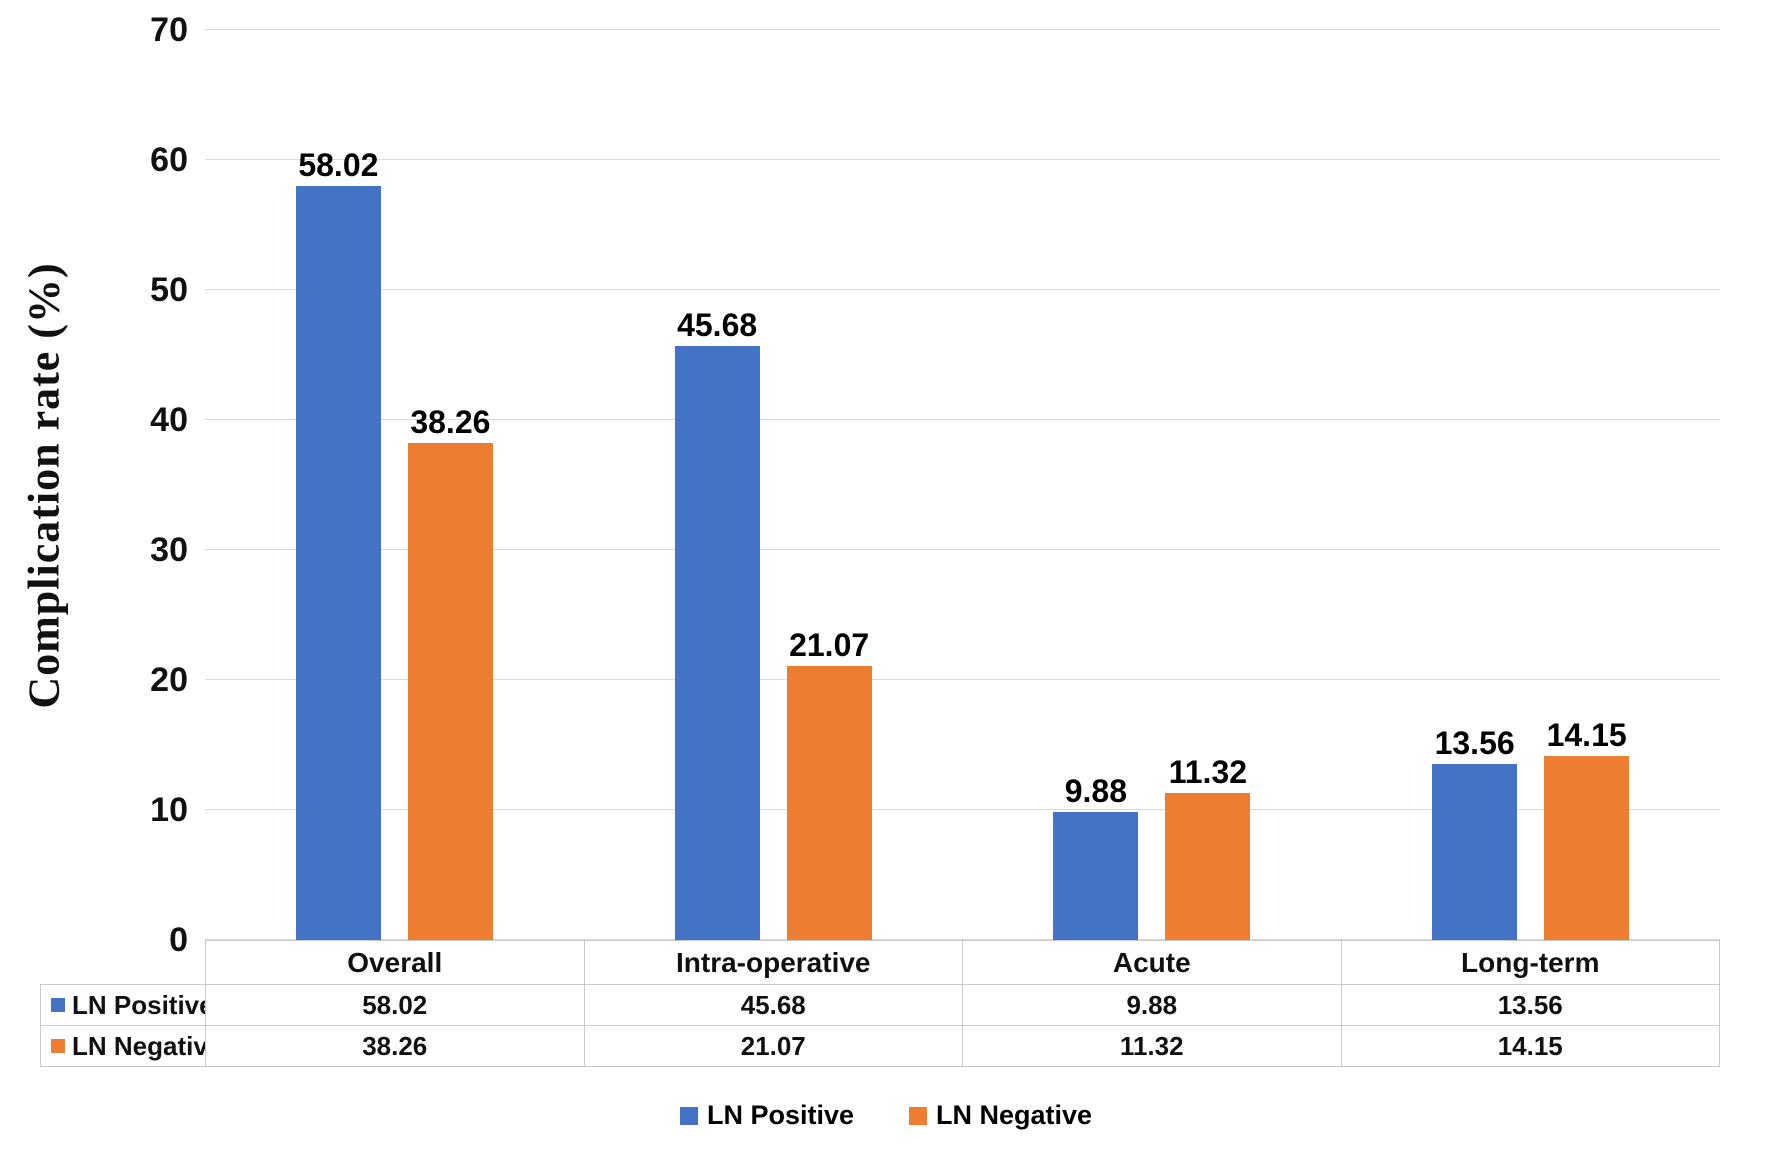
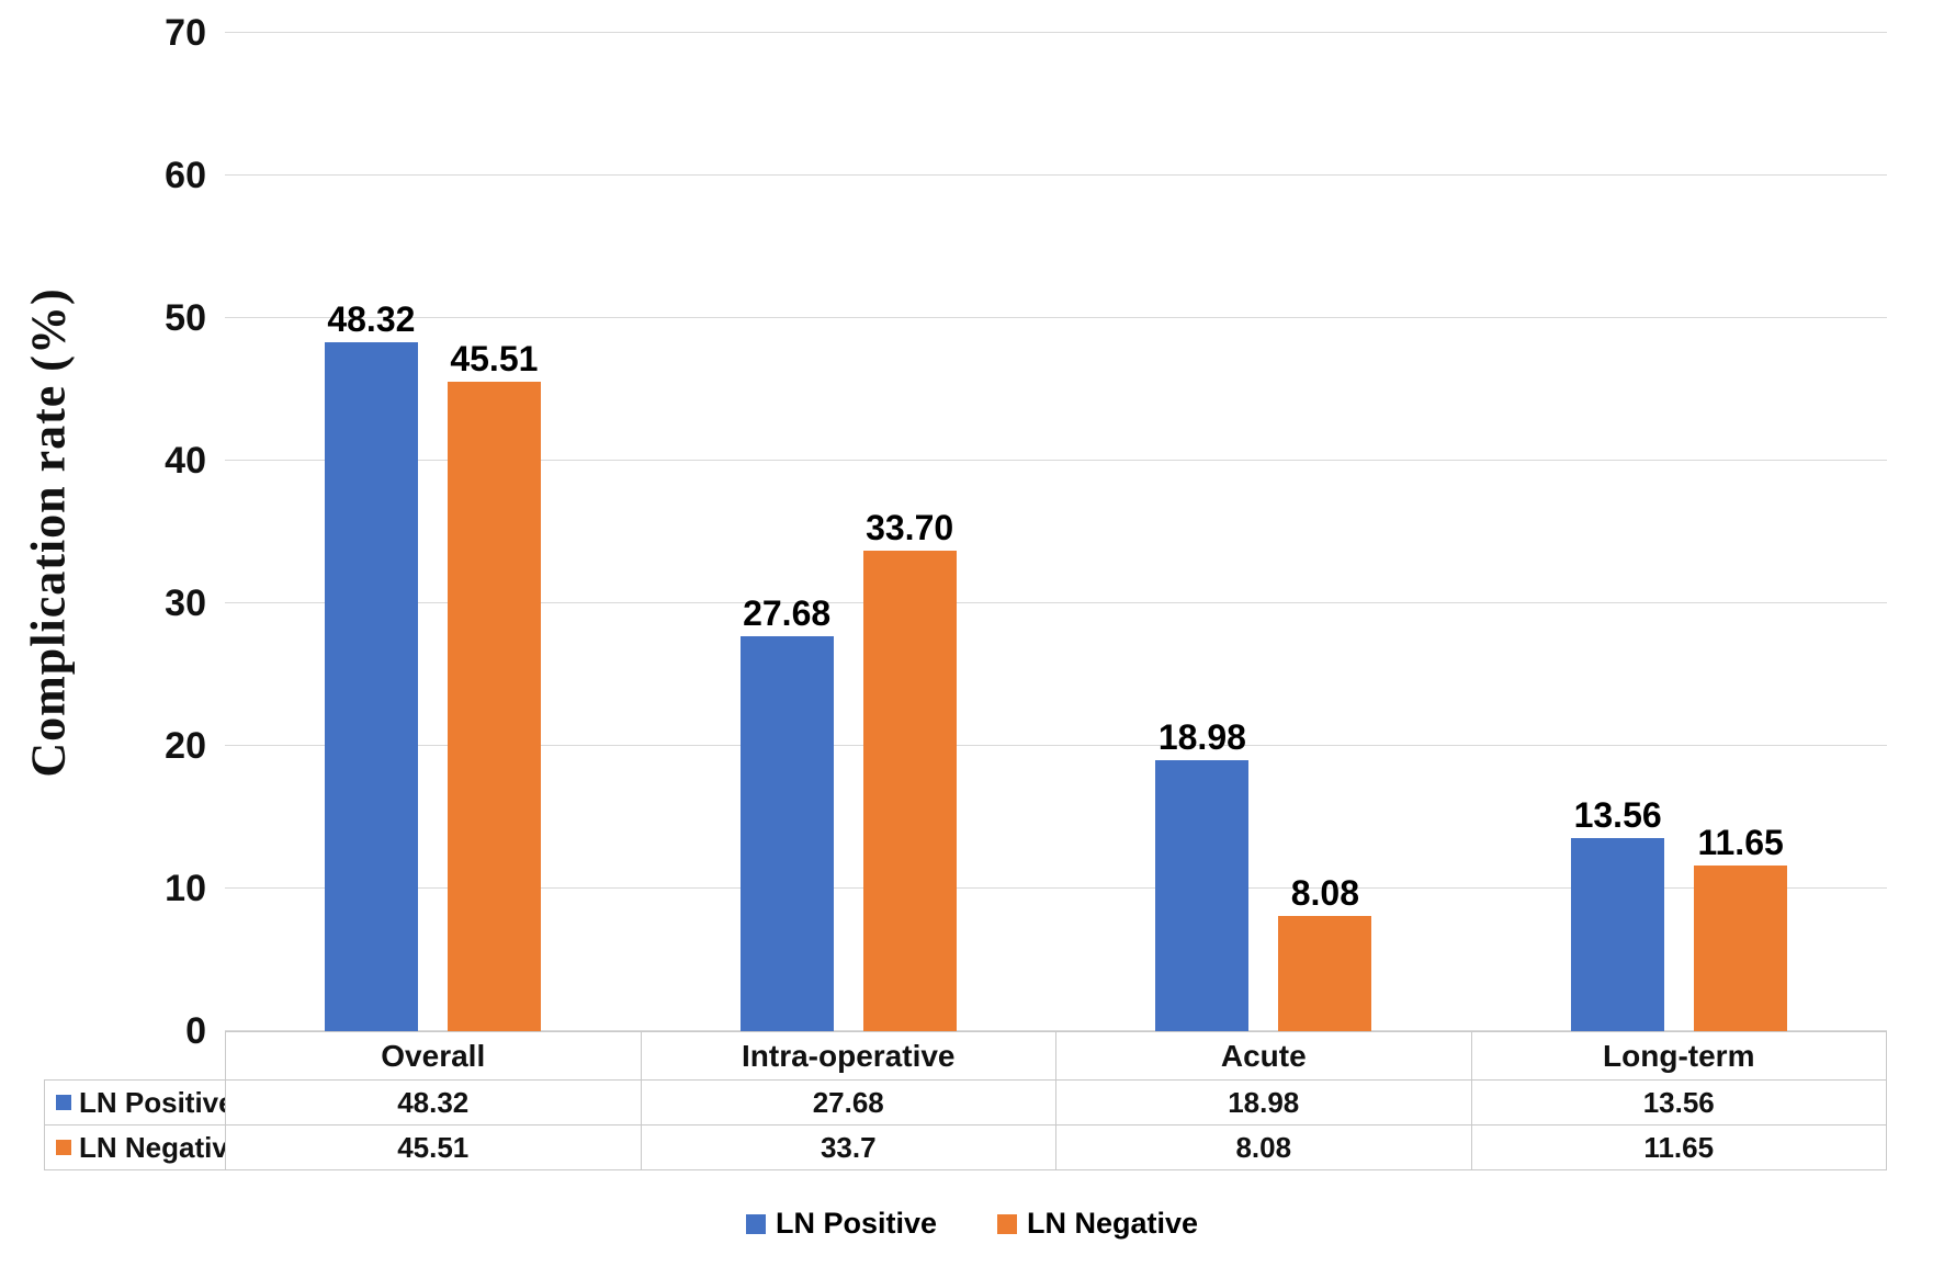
LN Positive/Overall: 58.02 -> 48.32
LN Negative/Overall: 38.26 -> 45.51
LN Positive/Intra-operative: 45.68 -> 27.68
LN Negative/Intra-operative: 21.07 -> 33.7
LN Positive/Acute: 9.88 -> 18.98
LN Negative/Acute: 11.32 -> 8.08
LN Negative/Long-term: 14.15 -> 11.65
